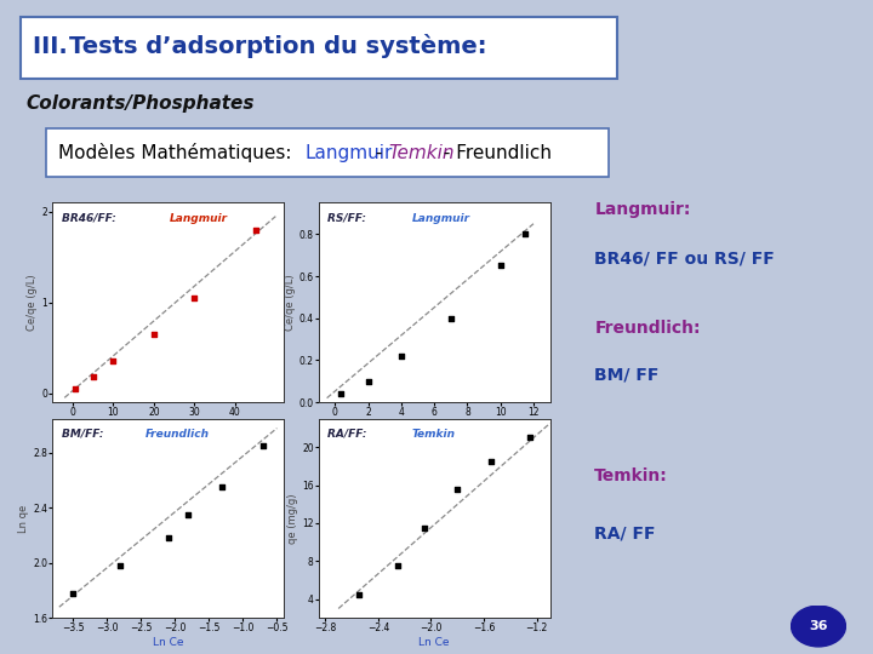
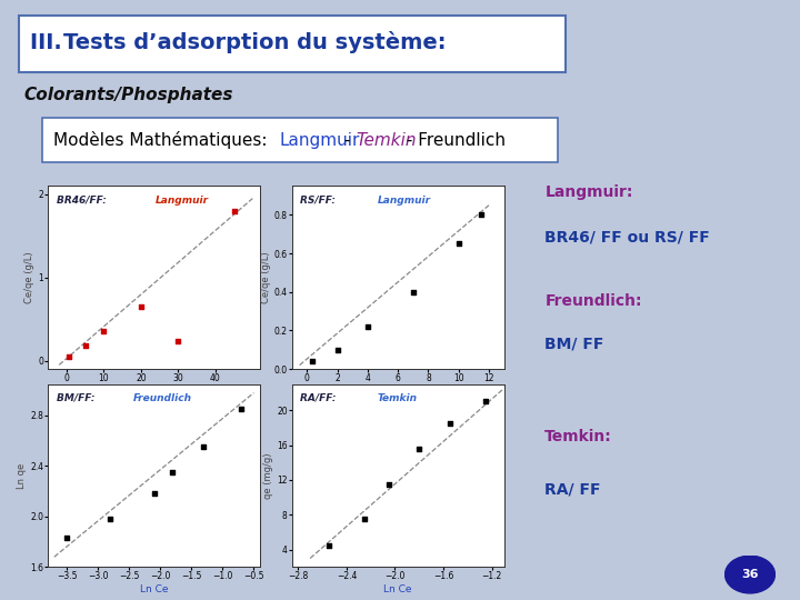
30: 1.05 -> 0.24
−3.5: 1.78 -> 1.83
